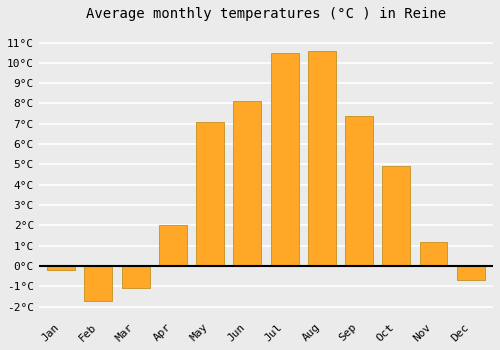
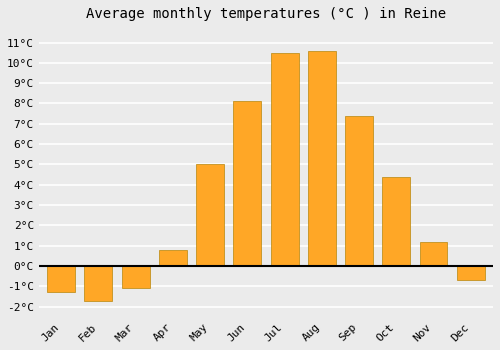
Jan: -0.2°C -> -1.3°C
Apr: 2.0°C -> 0.8°C
May: 7.1°C -> 5.0°C
Oct: 4.9°C -> 4.4°C
